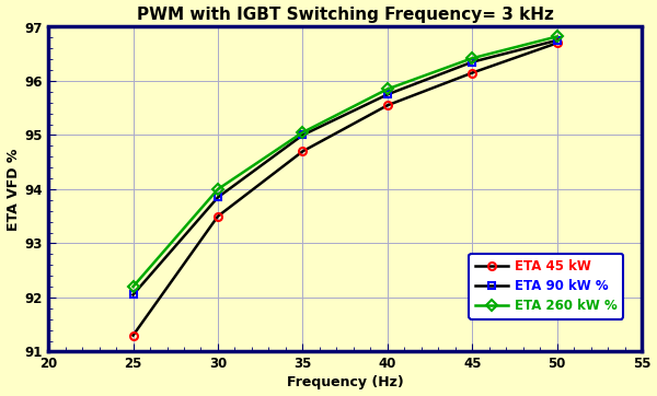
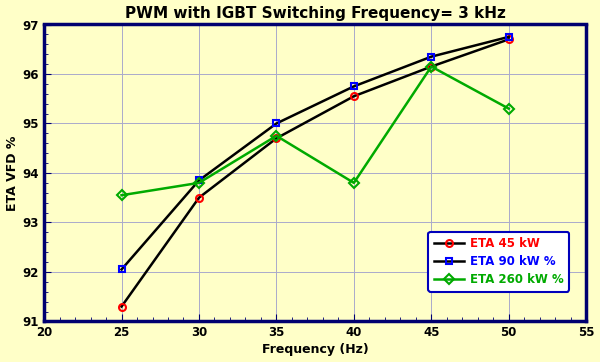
ETA 260 kW %/25: 92.20 -> 93.55
ETA 260 kW %/30: 94.00 -> 93.80
ETA 260 kW %/35: 95.05 -> 94.75
ETA 260 kW %/40: 95.85 -> 93.80
ETA 260 kW %/45: 96.42 -> 96.15
ETA 260 kW %/50: 96.82 -> 95.30
